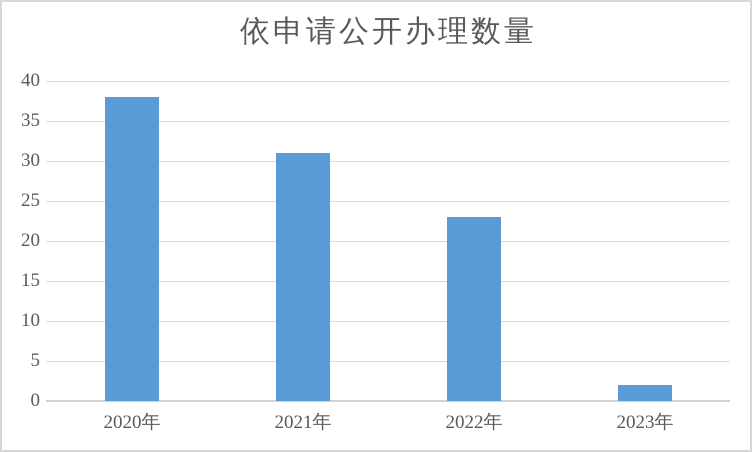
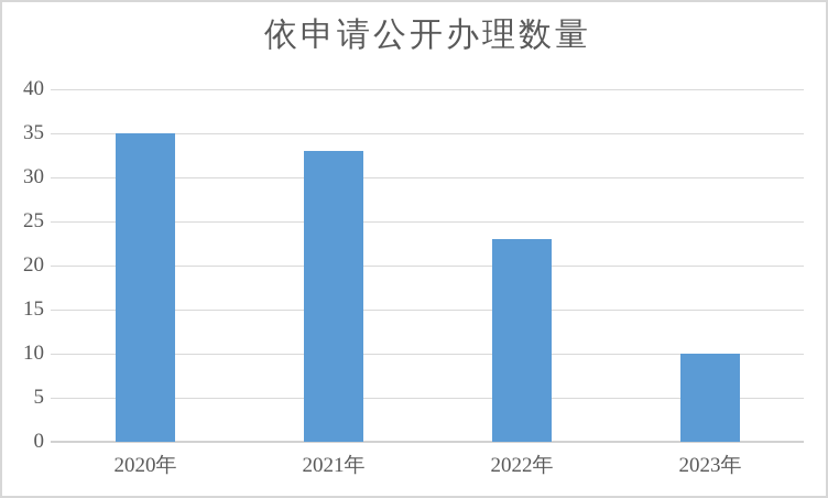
2020年: 38 -> 35
2021年: 31 -> 33
2023年: 2 -> 10
